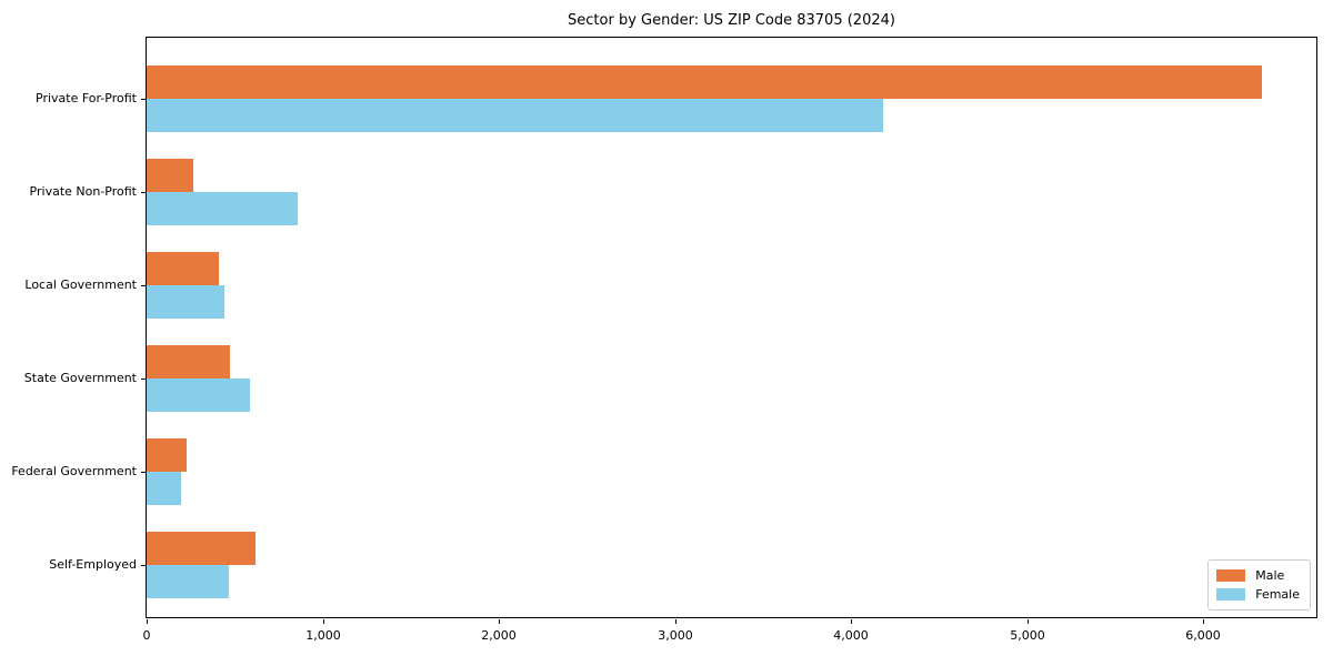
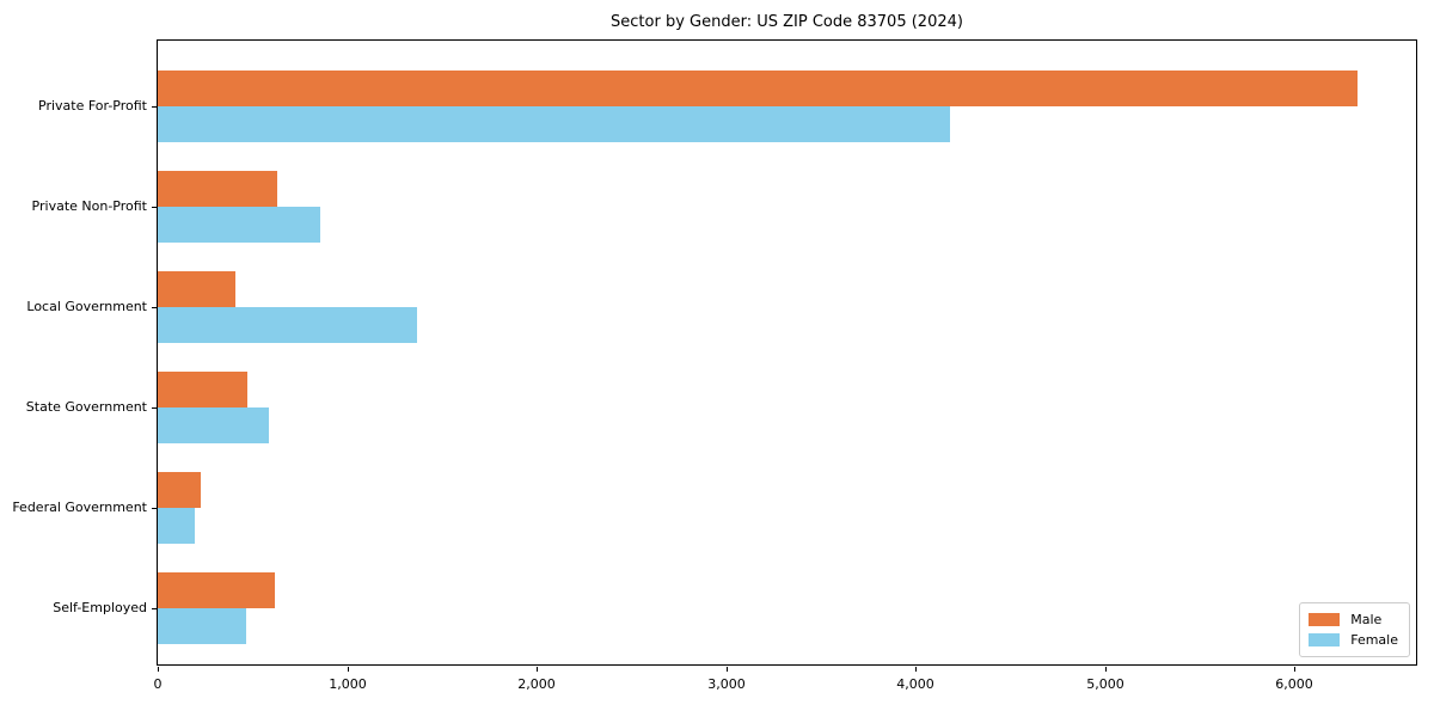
Male/Private Non-Profit: 260 -> 630
Female/Local Government: 440 -> 1370
